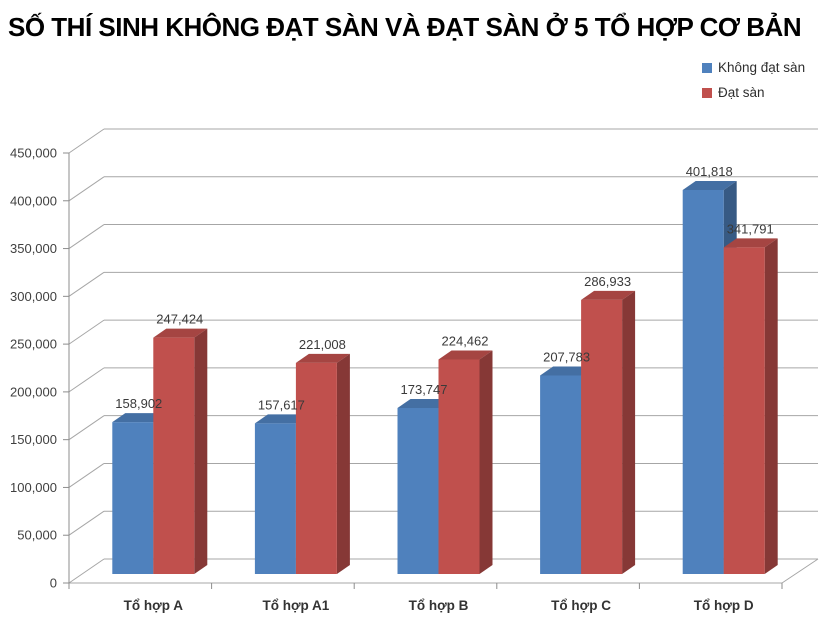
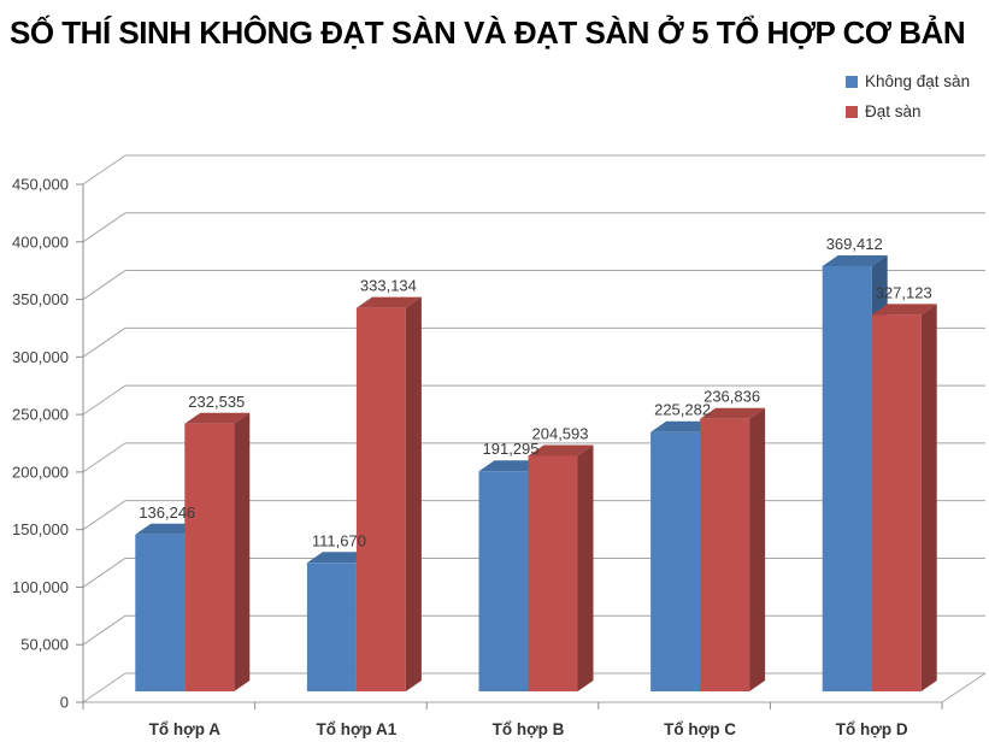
Không đạt sàn/Tổ hợp A: 158,902 -> 136,246
Đạt sàn/Tổ hợp A: 247,424 -> 232,535
Không đạt sàn/Tổ hợp A1: 157,617 -> 111,670
Đạt sàn/Tổ hợp A1: 221,008 -> 333,134
Không đạt sàn/Tổ hợp B: 173,747 -> 191,295
Đạt sàn/Tổ hợp B: 224,462 -> 204,593
Không đạt sàn/Tổ hợp C: 207,783 -> 225,282
Đạt sàn/Tổ hợp C: 286,933 -> 236,836
Không đạt sàn/Tổ hợp D: 401,818 -> 369,412
Đạt sàn/Tổ hợp D: 341,791 -> 327,123
